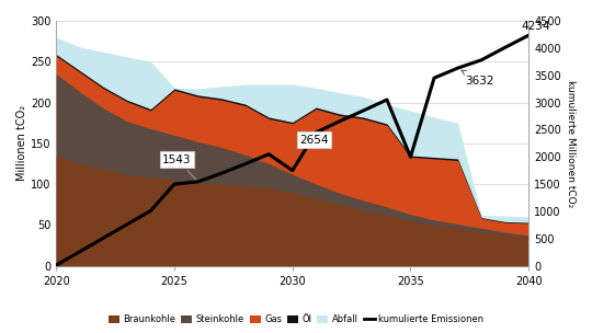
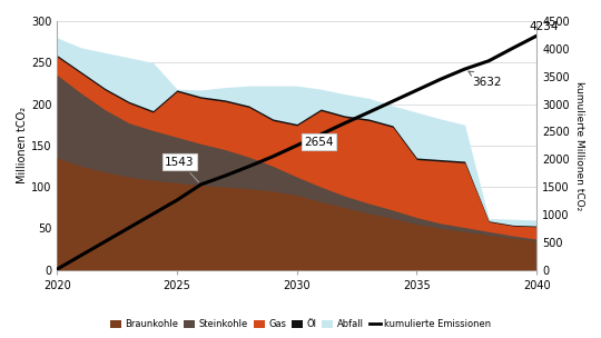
kumulierte Emissionen/2025: 1500 -> 1260
kumulierte Emissionen/2030: 1750 -> 2250
kumulierte Emissionen/2035: 2000 -> 3250
